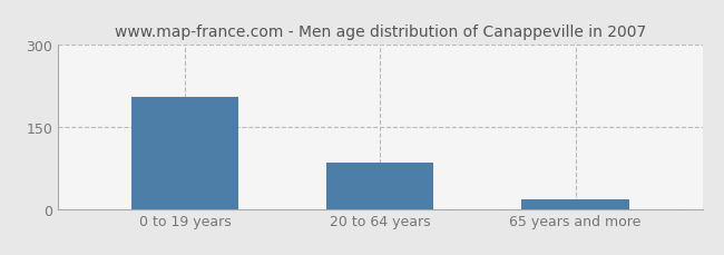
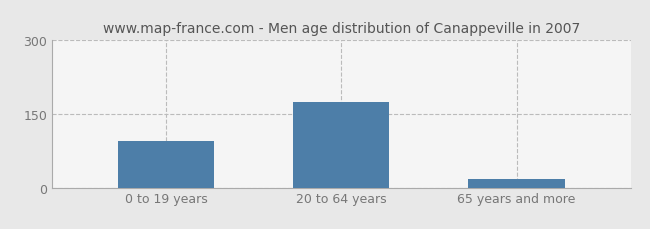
0 to 19 years: 205 -> 95
20 to 64 years: 85 -> 175
